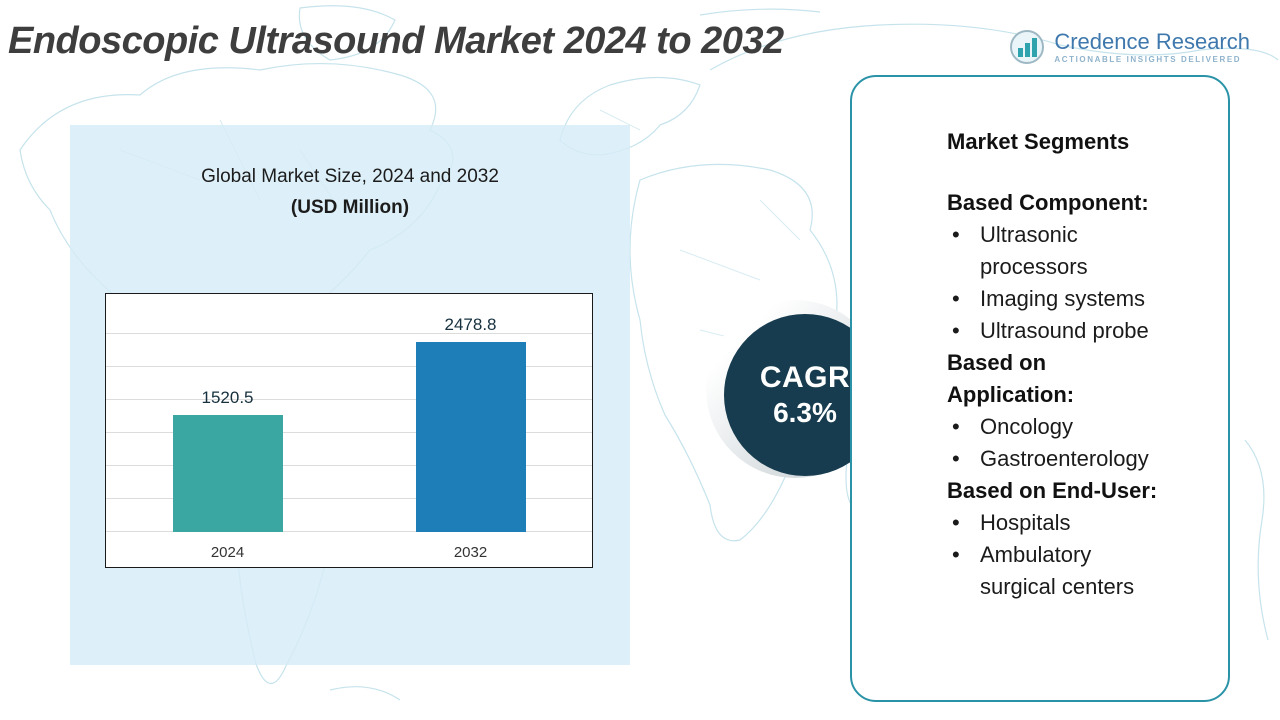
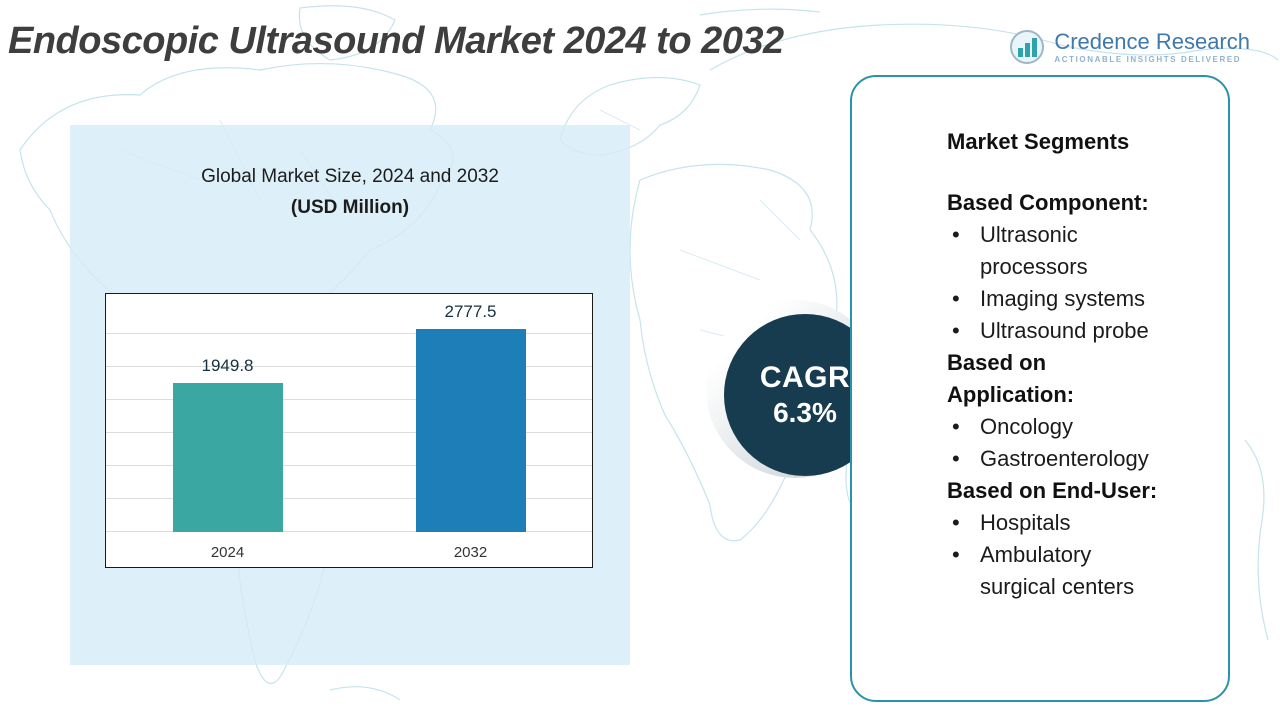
2024: 1520.5 -> 1949.8
2032: 2478.8 -> 2777.5
